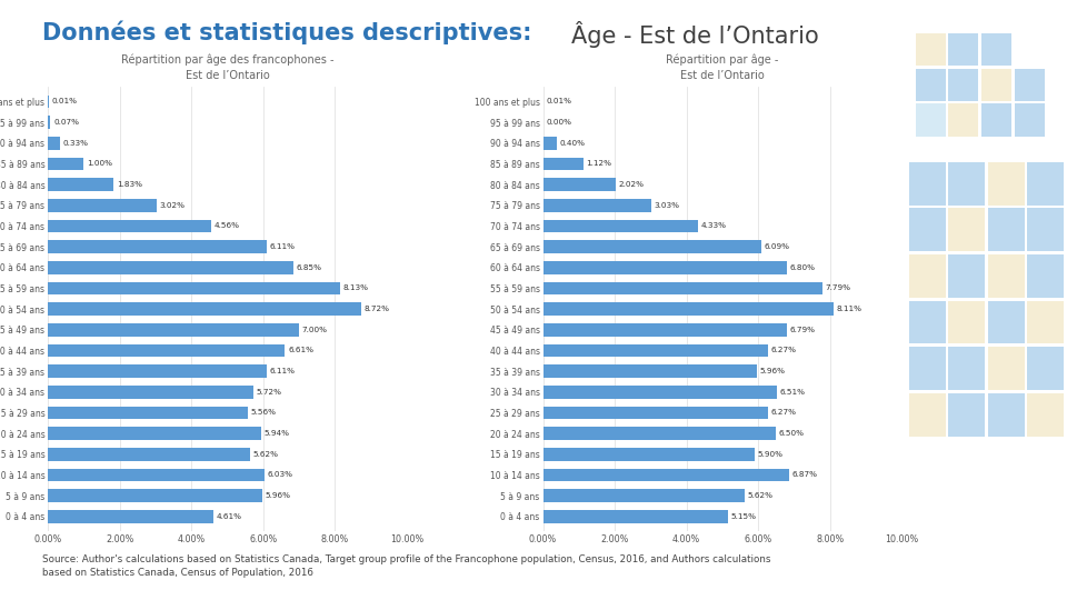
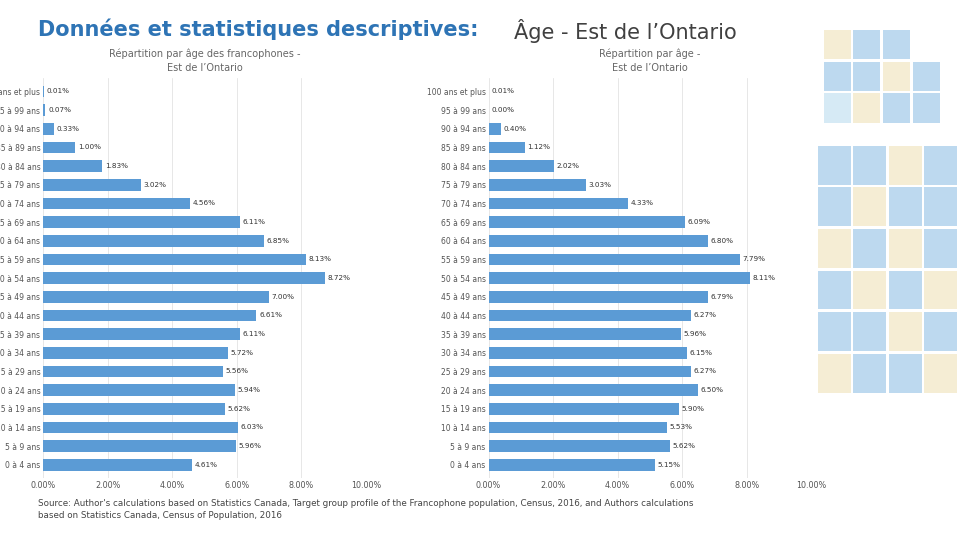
Répartition par âge - Est de l’Ontario/30 à 34 ans: 6.51% -> 6.15%
Répartition par âge - Est de l’Ontario/10 à 14 ans: 6.87% -> 5.53%
